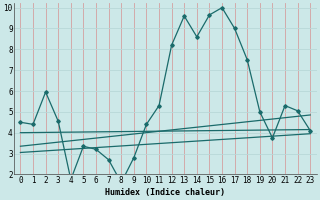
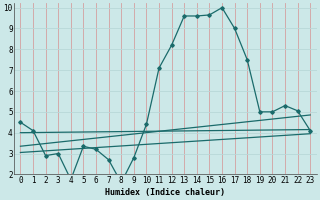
1: 4.40 -> 4.10
2: 5.95 -> 2.90
3: 4.55 -> 3.00
11: 5.30 -> 7.10
14: 8.60 -> 9.60
20: 3.75 -> 5.00
